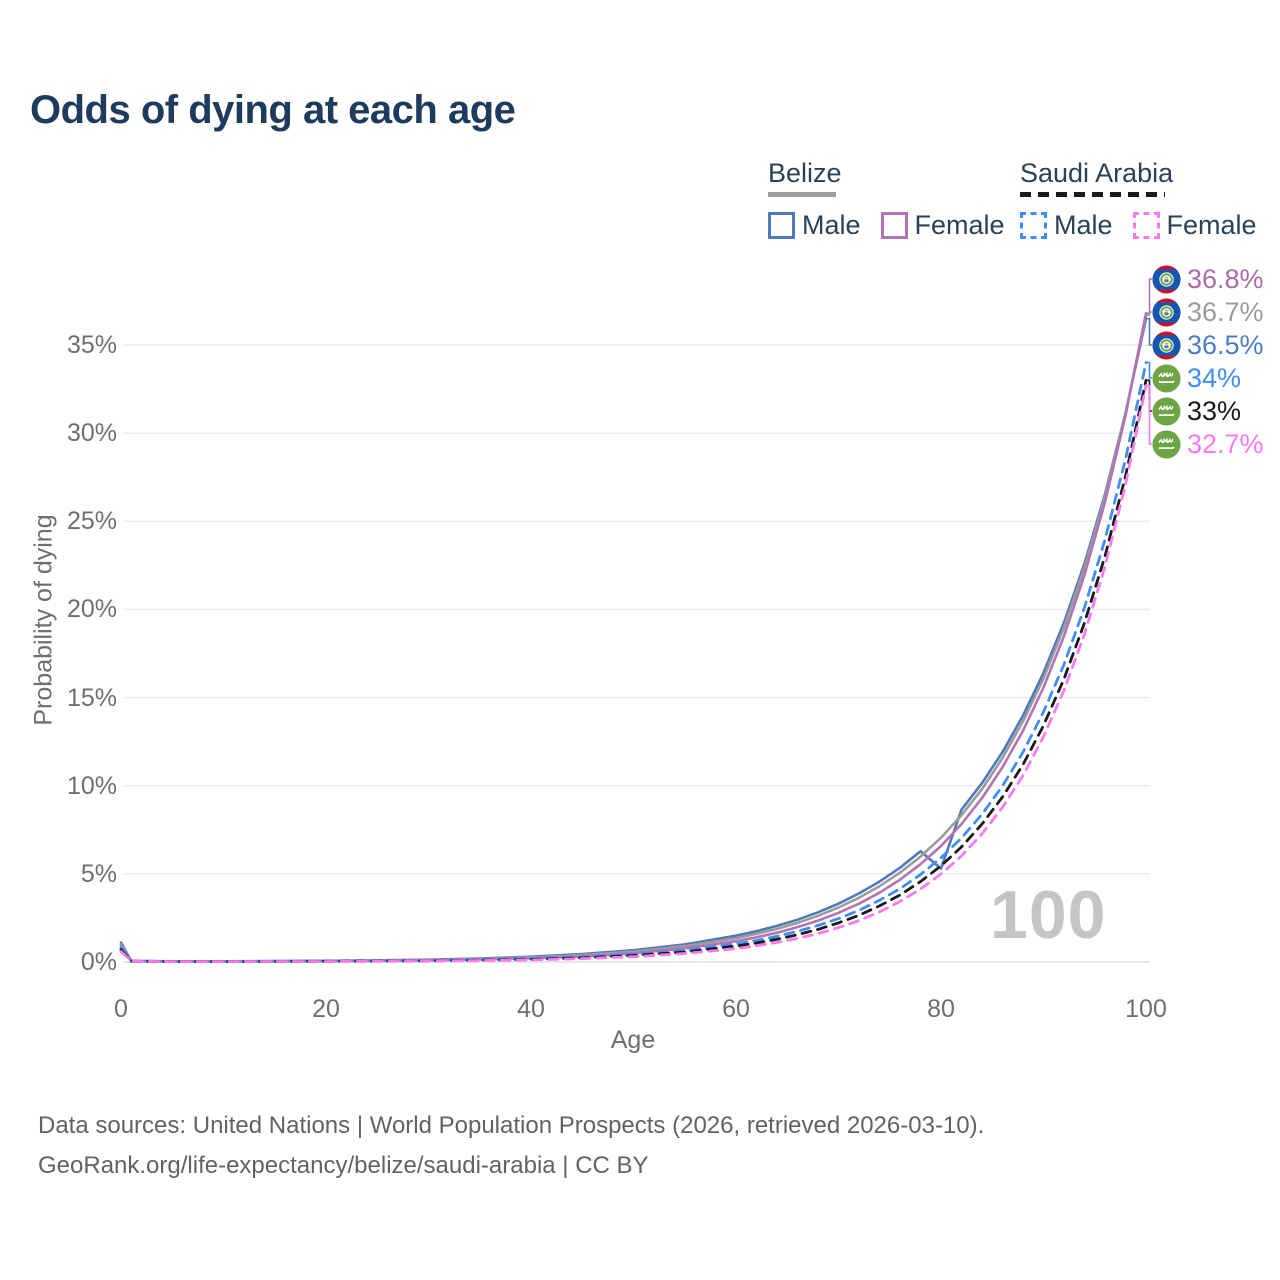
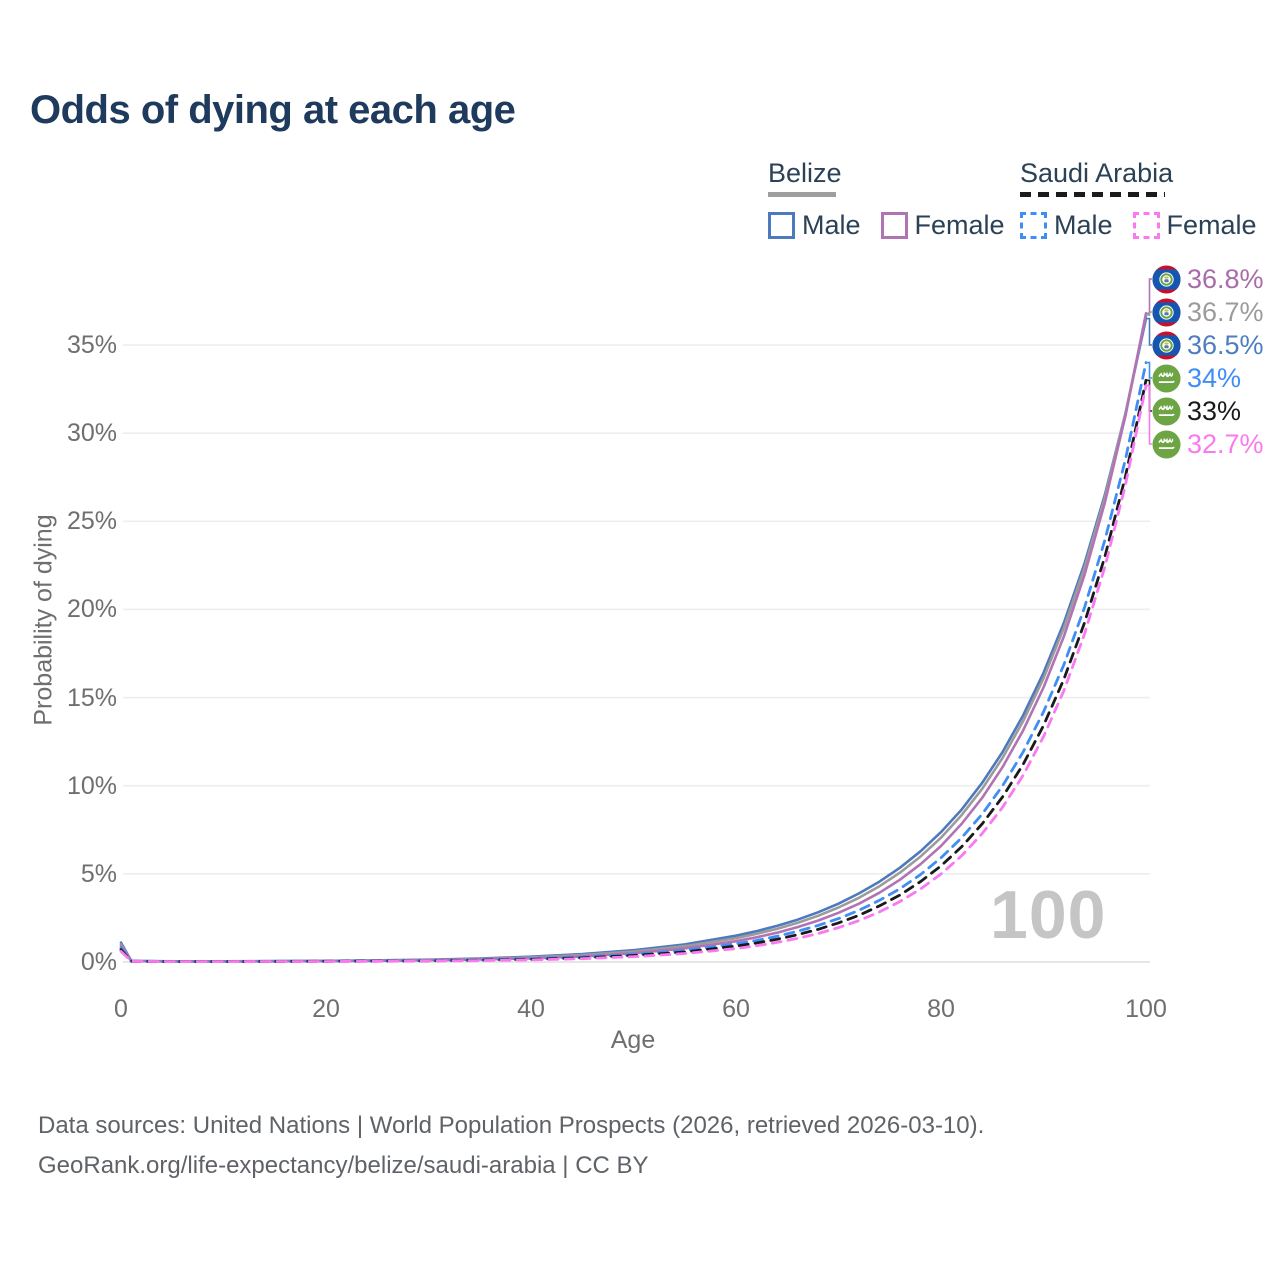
Belize Male/80: 5.3% -> 7.4%
